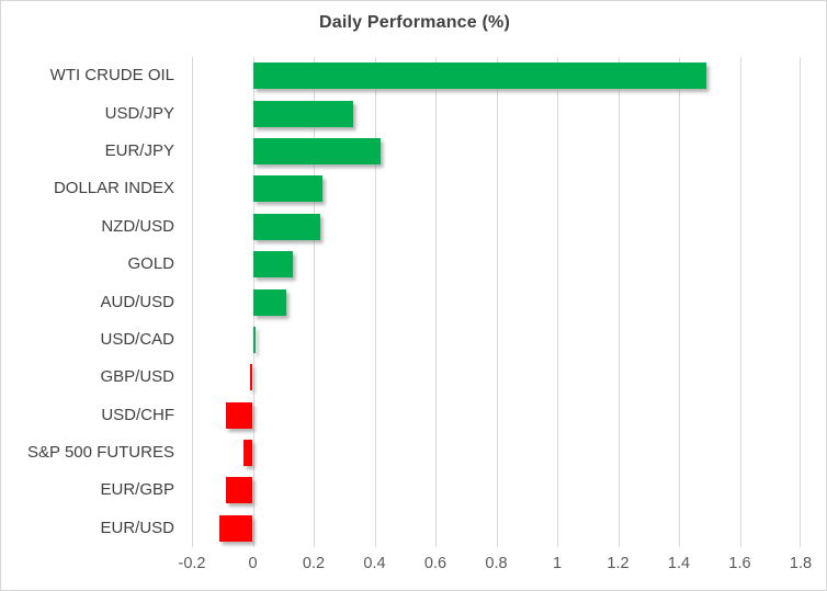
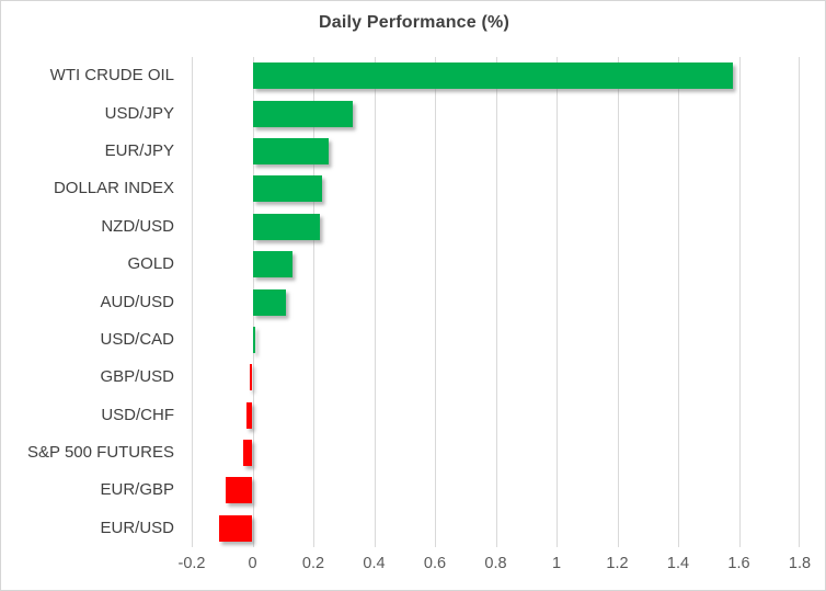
WTI CRUDE OIL: 1.49 -> 1.58
EUR/JPY: 0.42 -> 0.25
USD/CHF: -0.09 -> -0.02
